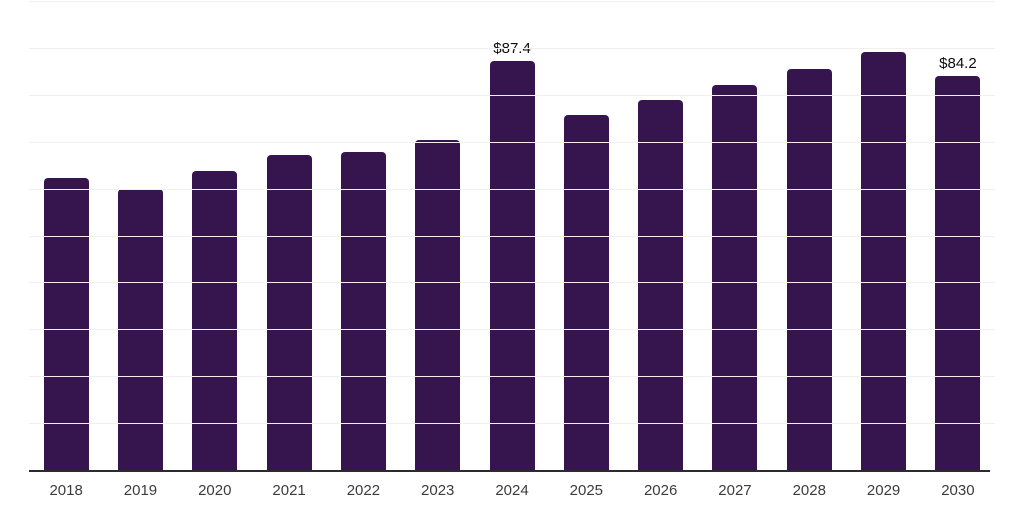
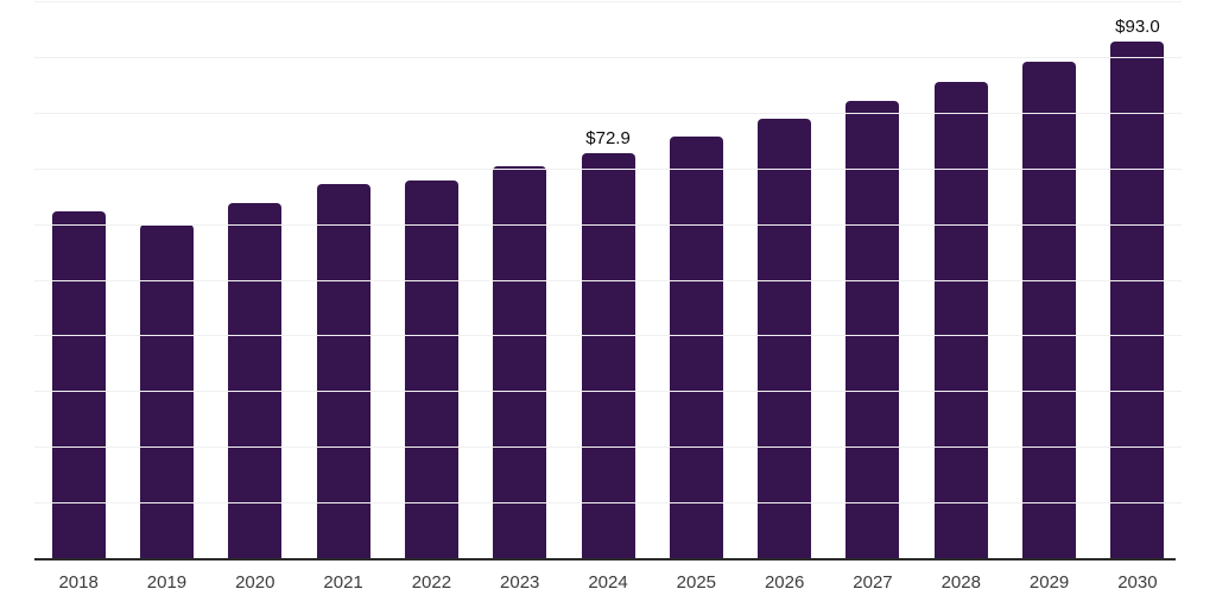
2024: $87.4 -> $72.9
2030: $84.2 -> $93.0
